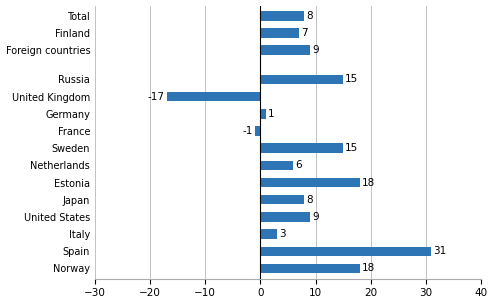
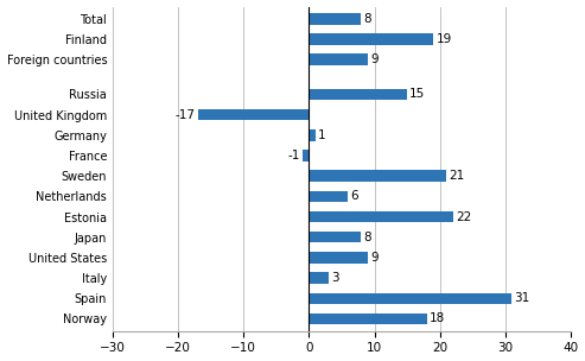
Finland: 7 -> 19
Sweden: 15 -> 21
Estonia: 18 -> 22
